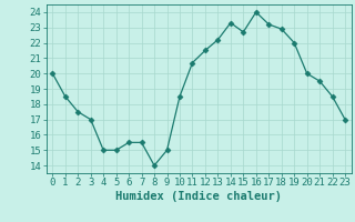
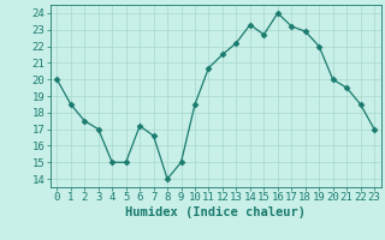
6: 15.5 -> 17.2
7: 15.5 -> 16.6
